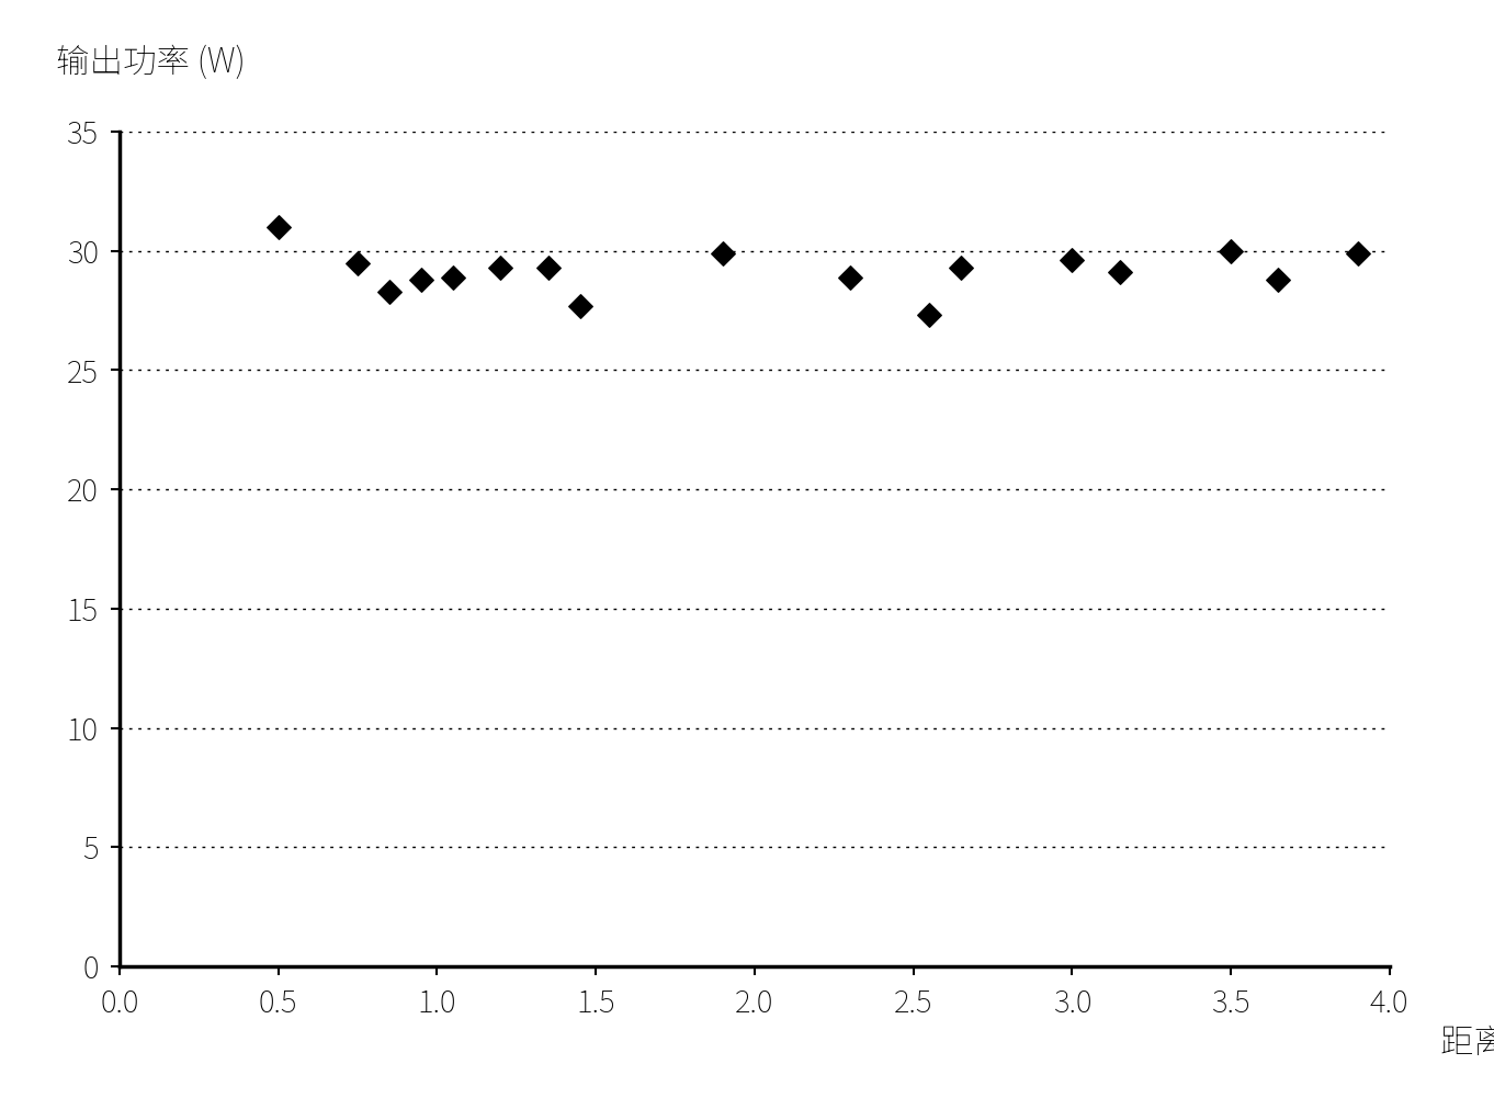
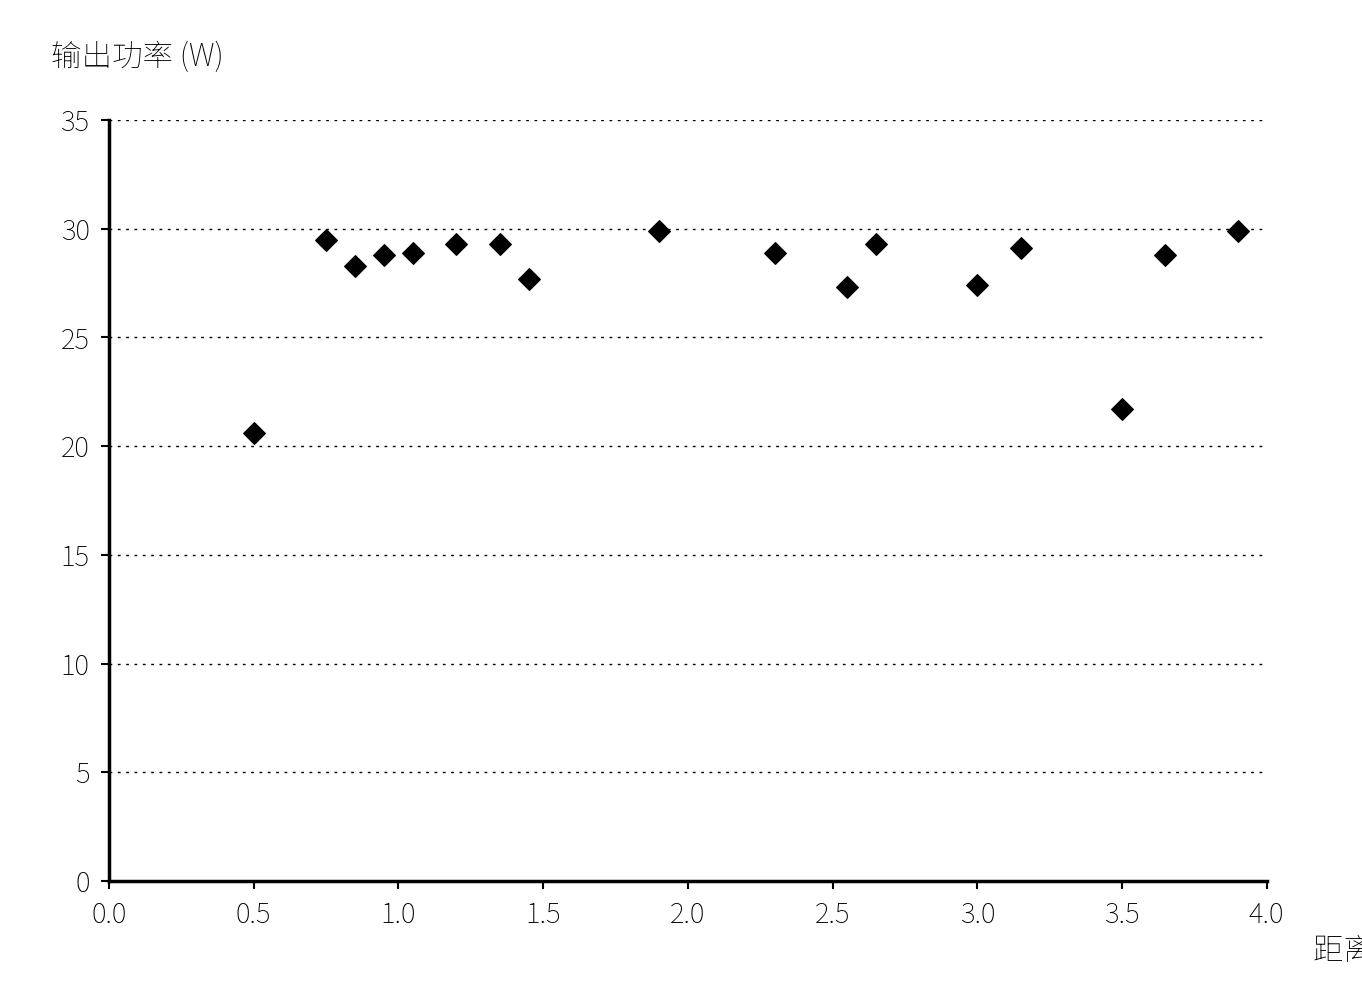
0.5: 31.0 -> 20.6
3.0: 29.6 -> 27.4
3.5: 30.0 -> 21.7
